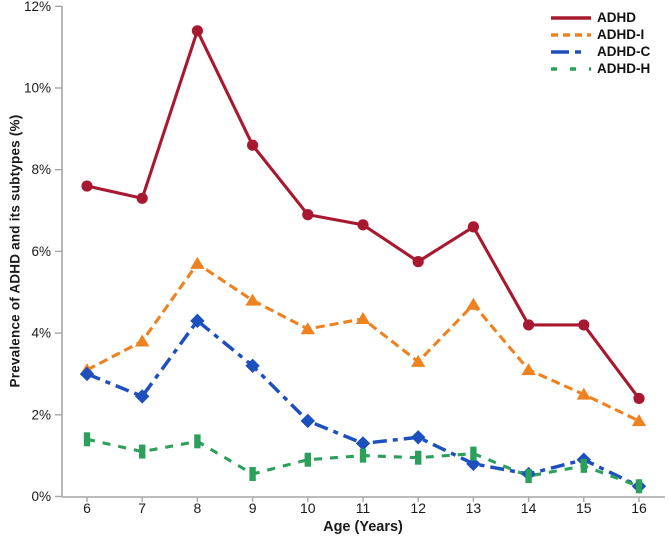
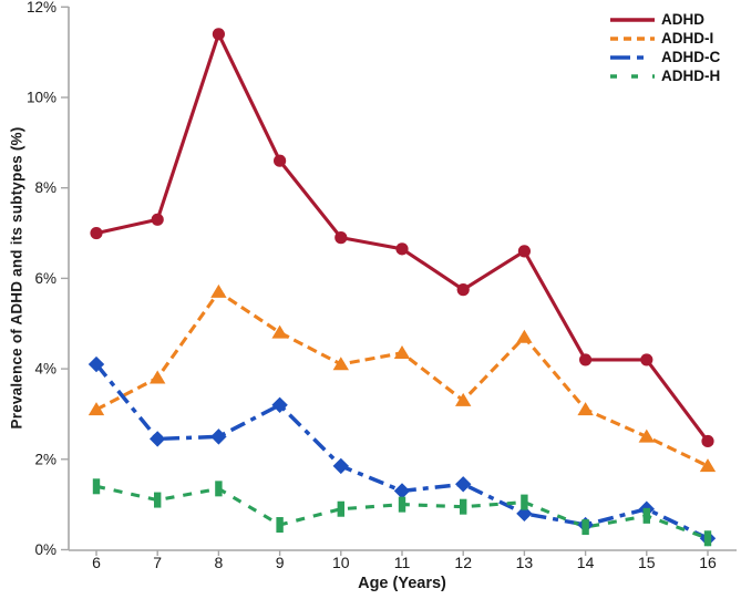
ADHD/6: 7.6% -> 7.0%
ADHD-C/6: 3.0% -> 4.1%
ADHD-C/8: 4.3% -> 2.5%
